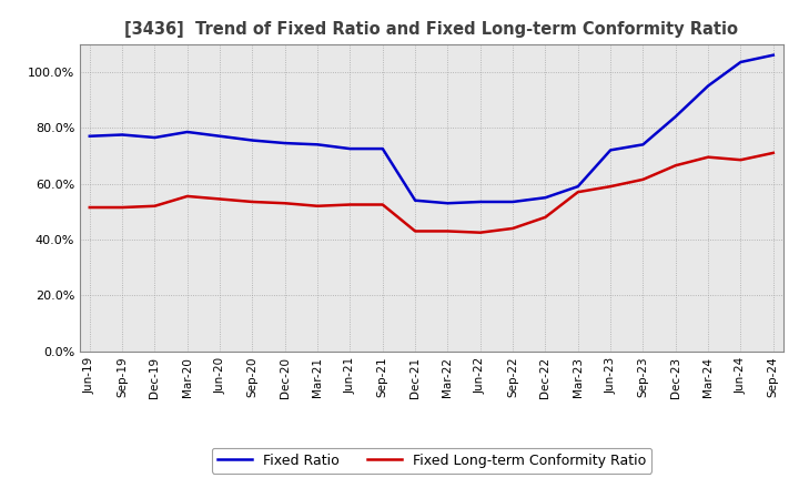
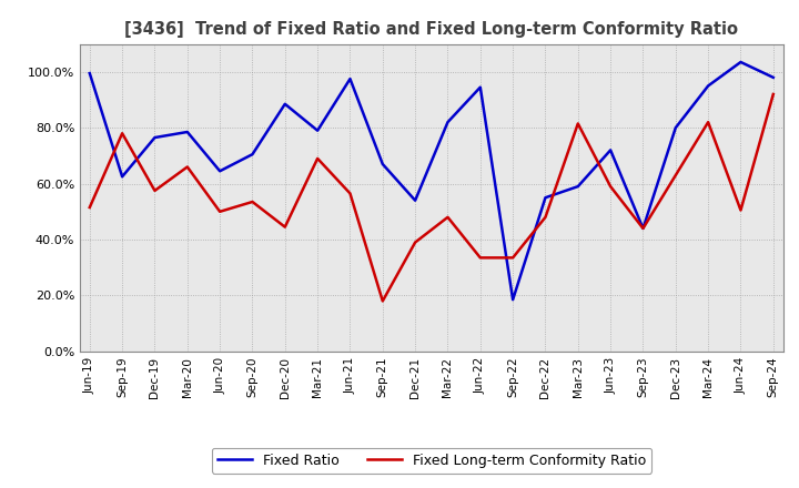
Fixed Ratio/Jun-19: 77.0% -> 99.5%
Fixed Ratio/Sep-19: 77.5% -> 62.5%
Fixed Long-term Conformity Ratio/Sep-19: 51.5% -> 78.0%
Fixed Long-term Conformity Ratio/Dec-19: 52.0% -> 57.5%
Fixed Long-term Conformity Ratio/Mar-20: 55.5% -> 66.0%
Fixed Ratio/Jun-20: 77.0% -> 64.5%
Fixed Long-term Conformity Ratio/Jun-20: 54.5% -> 50.0%
Fixed Ratio/Sep-20: 75.5% -> 70.5%
Fixed Ratio/Dec-20: 74.5% -> 88.5%
Fixed Long-term Conformity Ratio/Dec-20: 53.0% -> 44.5%
Fixed Ratio/Mar-21: 74.0% -> 79.0%
Fixed Long-term Conformity Ratio/Mar-21: 52.0% -> 69.0%
Fixed Ratio/Jun-21: 72.5% -> 97.5%
Fixed Long-term Conformity Ratio/Jun-21: 52.5% -> 56.5%
Fixed Ratio/Sep-21: 72.5% -> 67.0%
Fixed Long-term Conformity Ratio/Sep-21: 52.5% -> 18.0%
Fixed Long-term Conformity Ratio/Dec-21: 43.0% -> 39.0%
Fixed Ratio/Mar-22: 53.0% -> 82.0%
Fixed Long-term Conformity Ratio/Mar-22: 43.0% -> 48.0%
Fixed Ratio/Jun-22: 53.5% -> 94.5%
Fixed Long-term Conformity Ratio/Jun-22: 42.5% -> 33.5%
Fixed Ratio/Sep-22: 53.5% -> 18.5%
Fixed Long-term Conformity Ratio/Sep-22: 44.0% -> 33.5%
Fixed Long-term Conformity Ratio/Mar-23: 57.0% -> 81.5%
Fixed Ratio/Sep-23: 74.0% -> 44.0%
Fixed Long-term Conformity Ratio/Sep-23: 61.5% -> 44.0%
Fixed Ratio/Dec-23: 84.0% -> 80.0%
Fixed Long-term Conformity Ratio/Dec-23: 66.5% -> 63.0%
Fixed Long-term Conformity Ratio/Mar-24: 69.5% -> 82.0%
Fixed Long-term Conformity Ratio/Jun-24: 68.5% -> 50.5%
Fixed Ratio/Sep-24: 106.0% -> 98.0%
Fixed Long-term Conformity Ratio/Sep-24: 71.0% -> 92.0%
